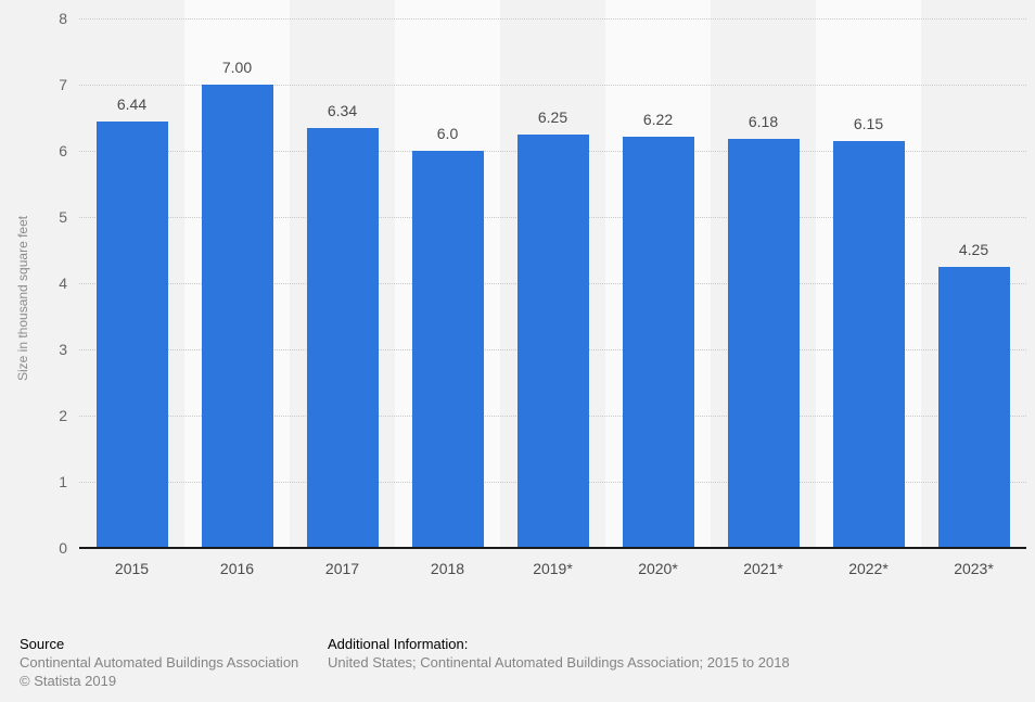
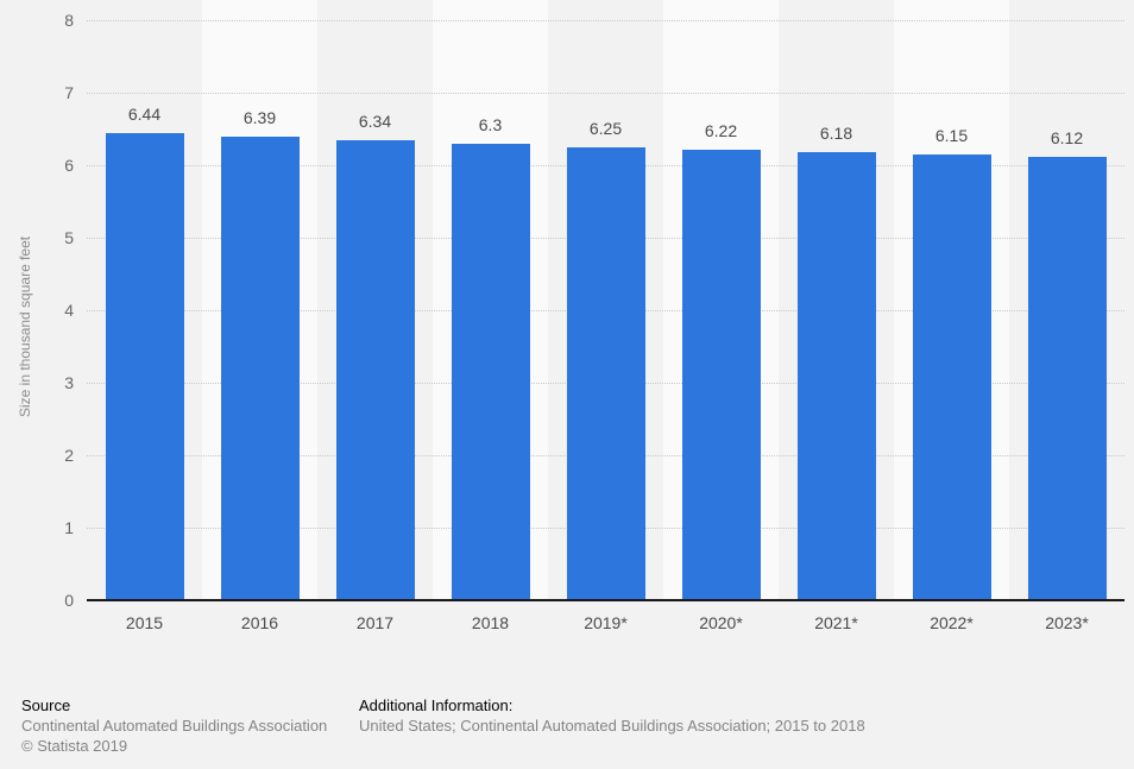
2016: 7.00 -> 6.39
2018: 6.0 -> 6.3
2023*: 4.25 -> 6.12
